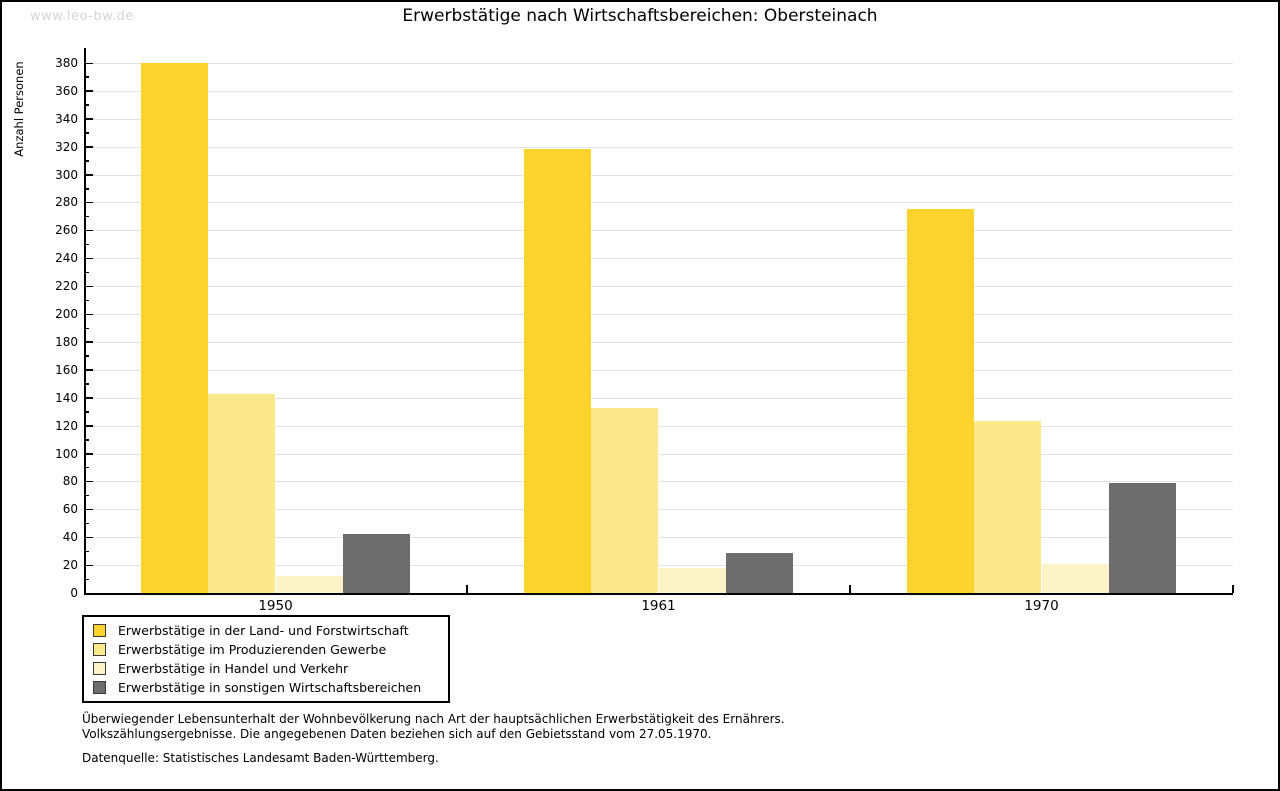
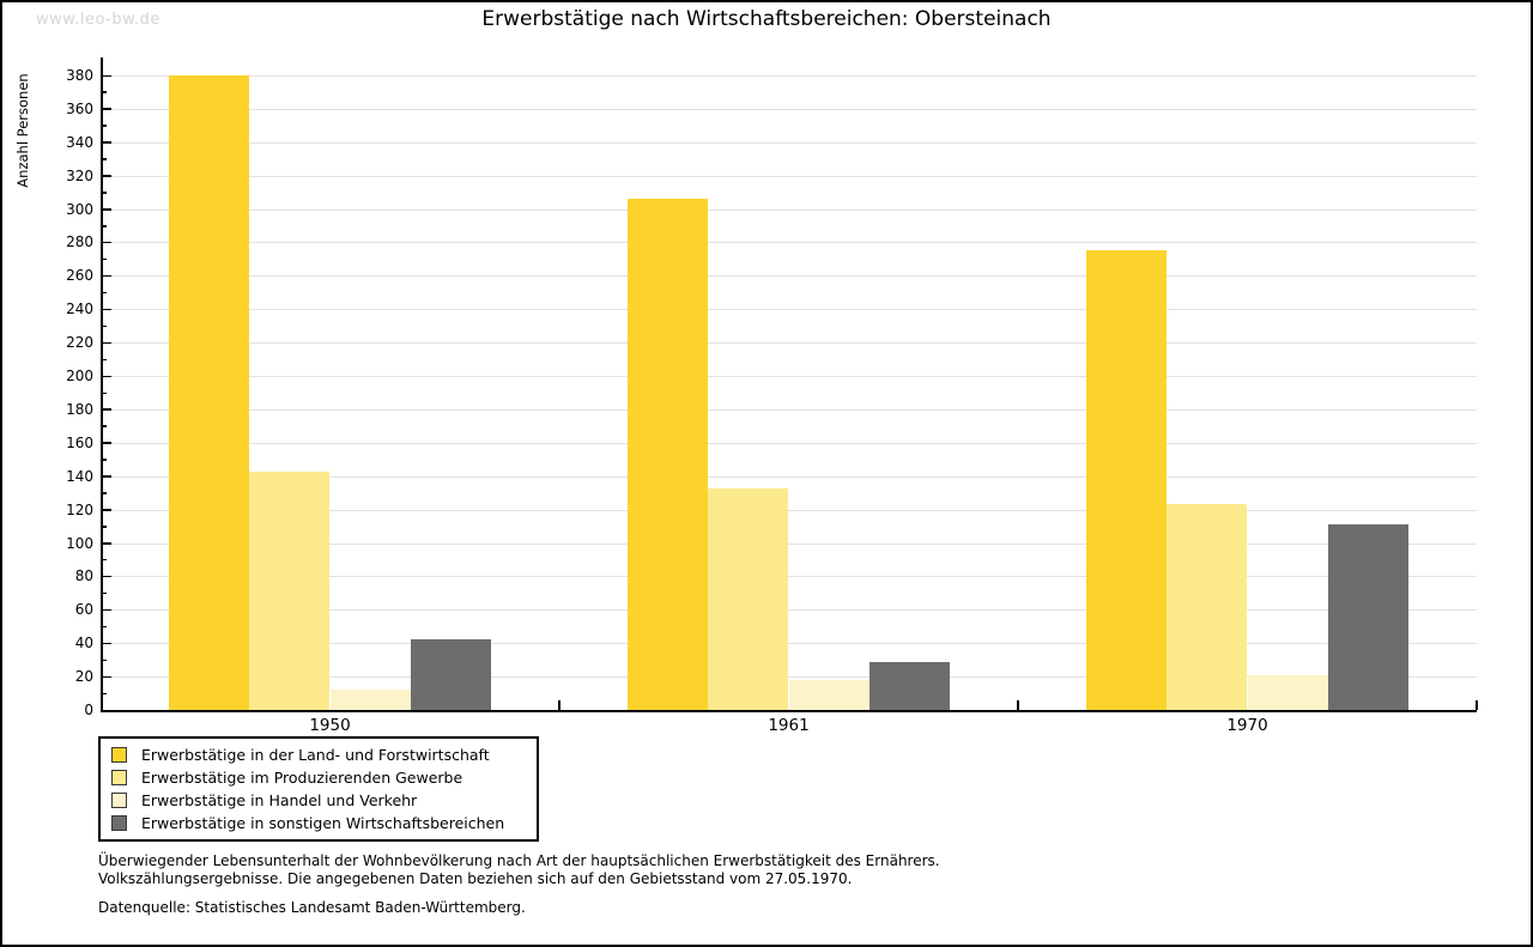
Erwerbstätige in der Land- und Forstwirtschaft/1961: 318 -> 306
Erwerbstätige in sonstigen Wirtschaftsbereichen/1970: 79 -> 111
